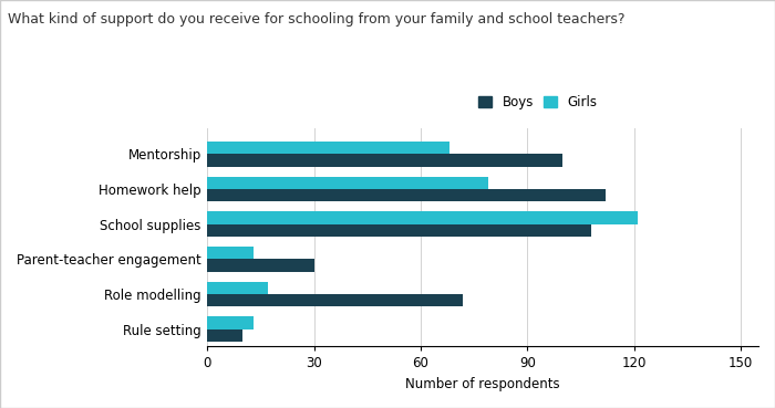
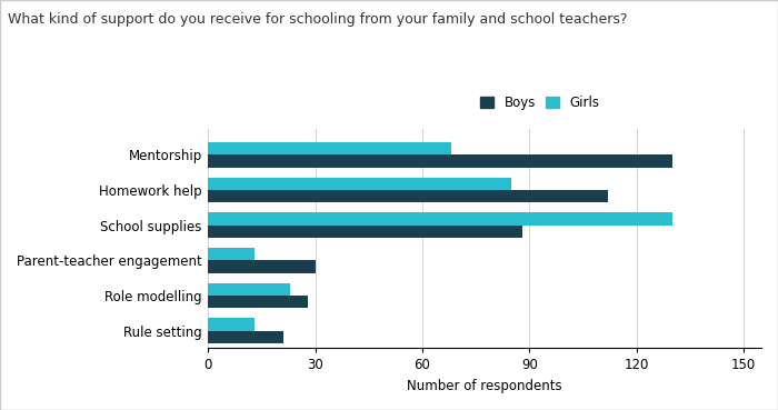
Boys/Mentorship: 100 -> 130
Girls/Homework help: 79 -> 85
Girls/School supplies: 121 -> 130
Boys/School supplies: 108 -> 88
Girls/Role modelling: 17 -> 23
Boys/Role modelling: 72 -> 28
Boys/Rule setting: 10 -> 21
